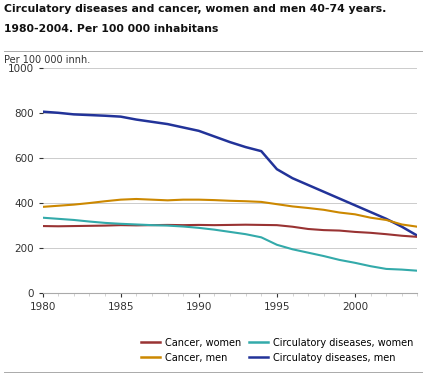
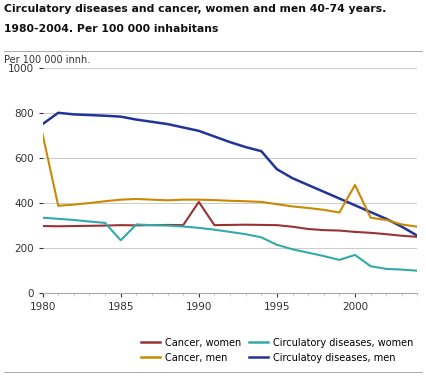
Cancer, men/1980: 383 -> 705
Circulatoy diseases, men/1980: 805 -> 750
Circulatory diseases, women/1985: 308 -> 235
Cancer, women/1990: 303 -> 405
Cancer, men/2000: 350 -> 480
Circulatory diseases, women/2000: 135 -> 170
